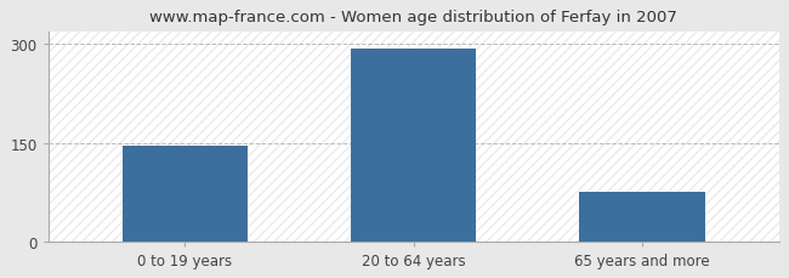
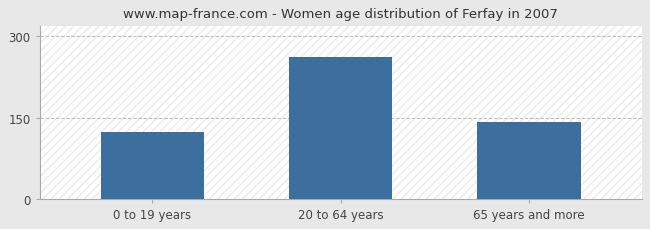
0 to 19 years: 145 -> 124
20 to 64 years: 293 -> 262
65 years and more: 75 -> 142
